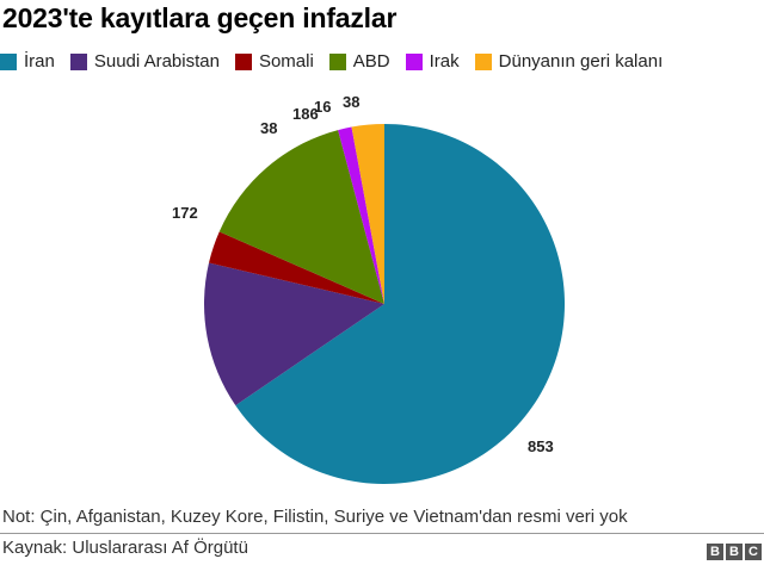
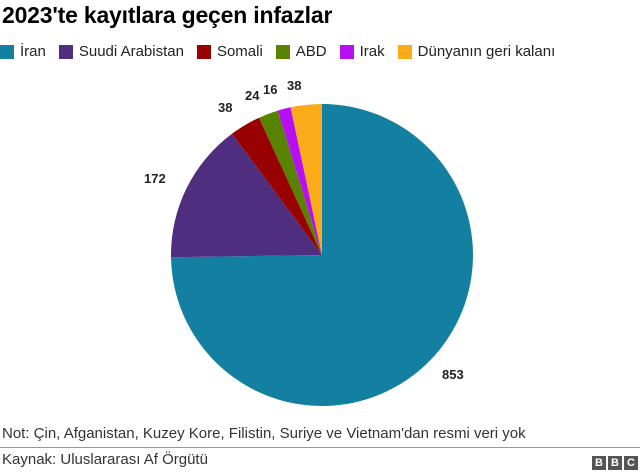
ABD: 186 -> 24
